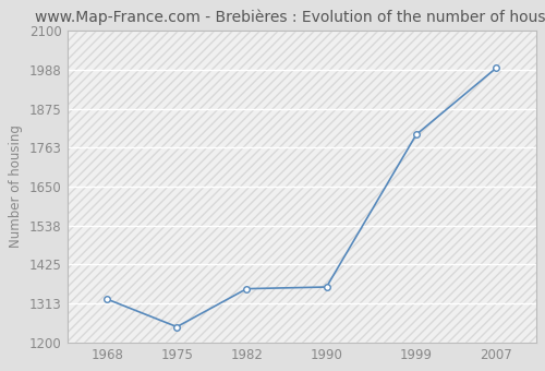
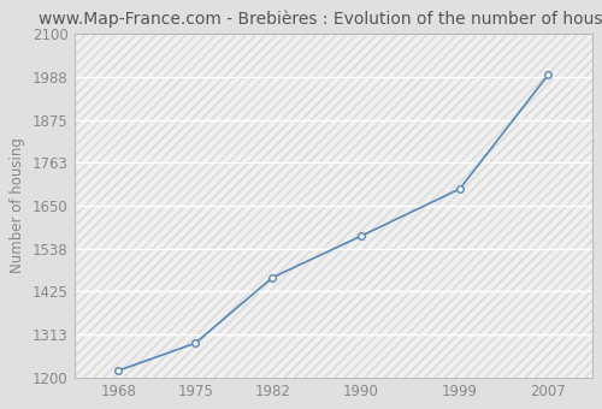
1968: 1325 -> 1218
1975: 1245 -> 1290
1982: 1355 -> 1462
1990: 1360 -> 1570
1999: 1800 -> 1694
